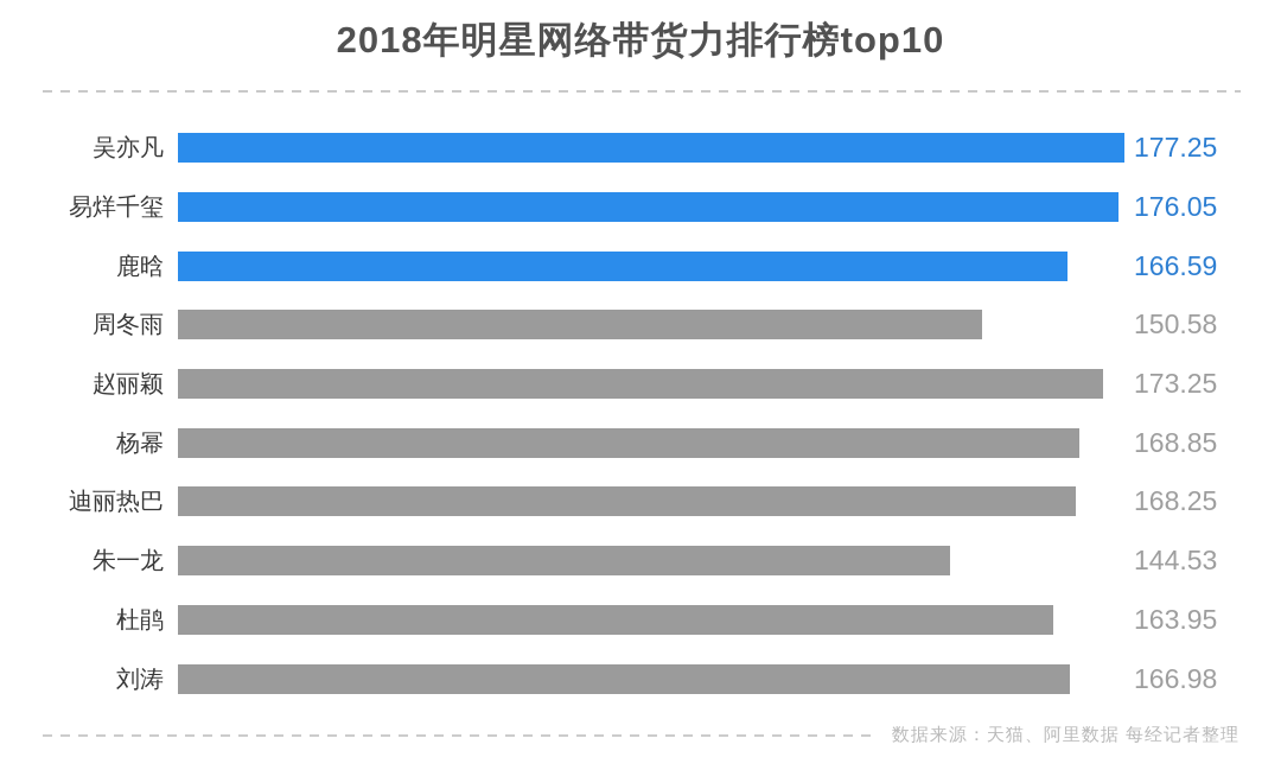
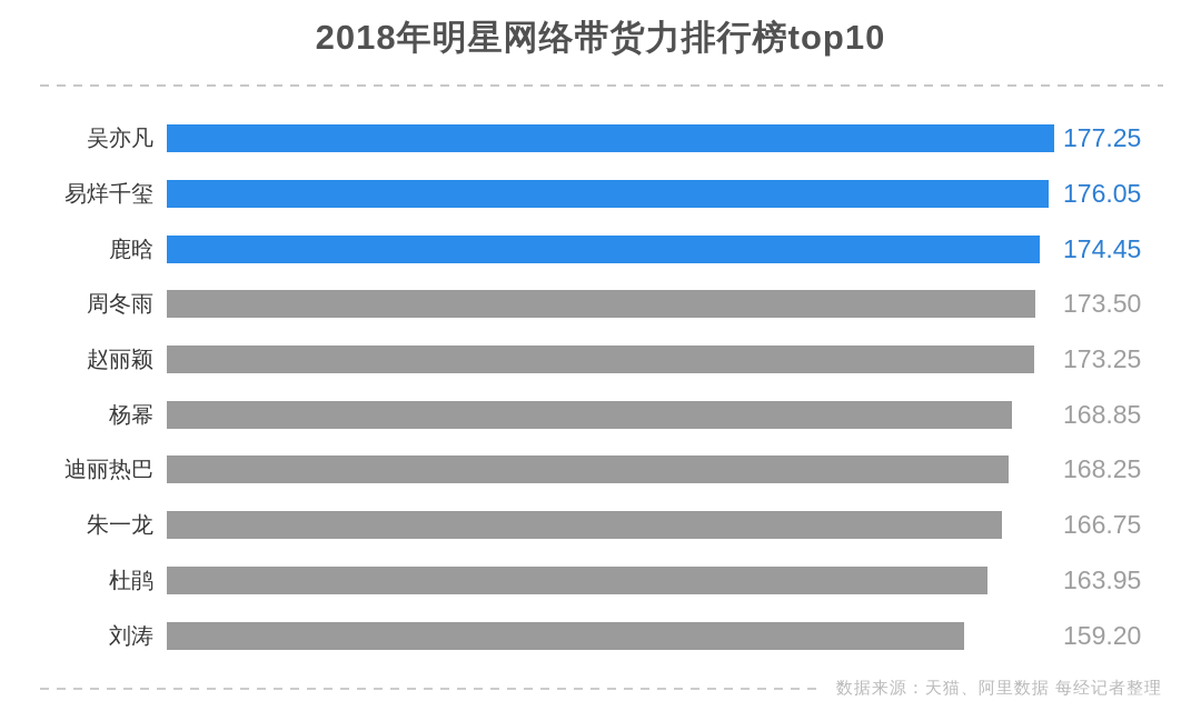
鹿晗: 166.59 -> 174.45
周冬雨: 150.58 -> 173.50
朱一龙: 144.53 -> 166.75
刘涛: 166.98 -> 159.20
